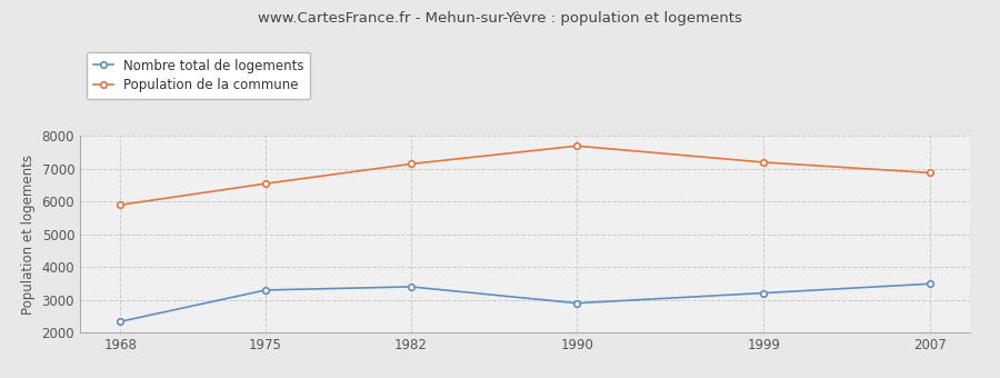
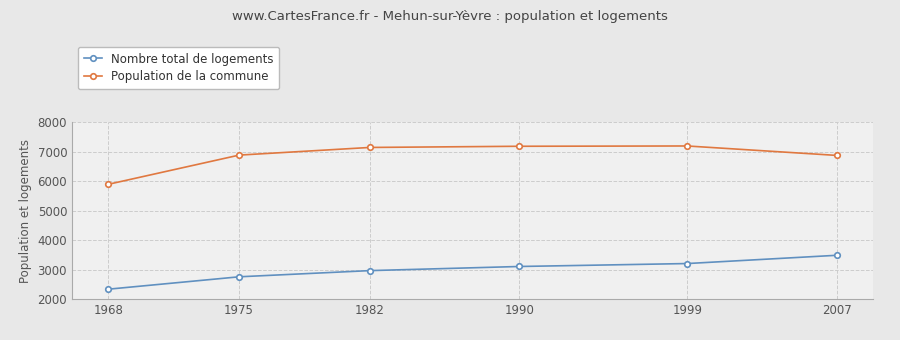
Nombre total de logements/1975: 3300 -> 2760
Population de la commune/1975: 6550 -> 6890
Nombre total de logements/1982: 3400 -> 2970
Nombre total de logements/1990: 2900 -> 3110
Population de la commune/1990: 7700 -> 7190
